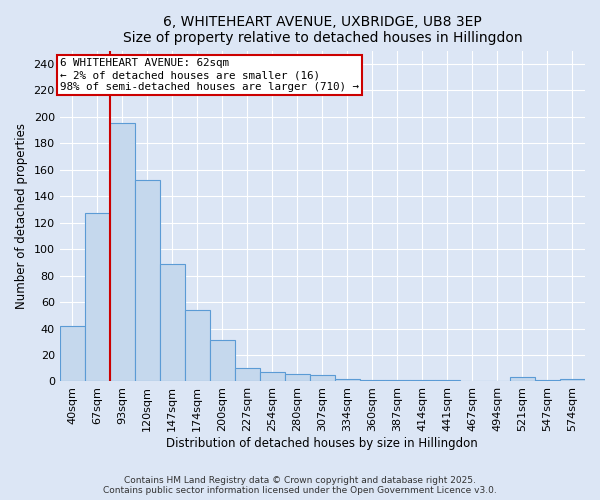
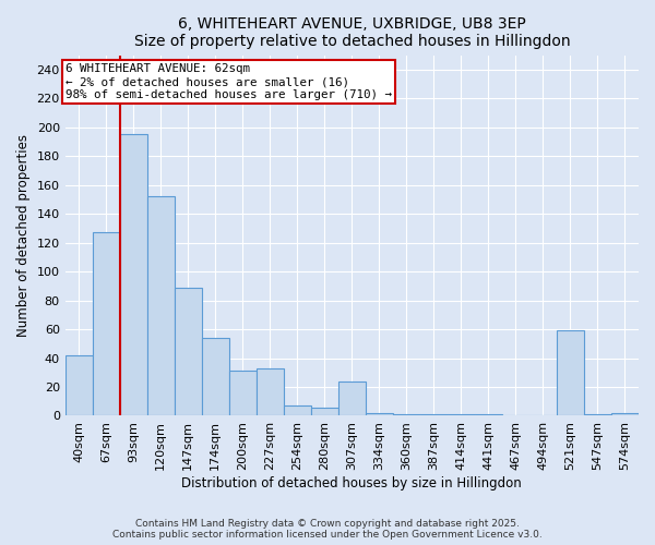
227sqm: 10 -> 33
307sqm: 5 -> 24
521sqm: 3 -> 59
